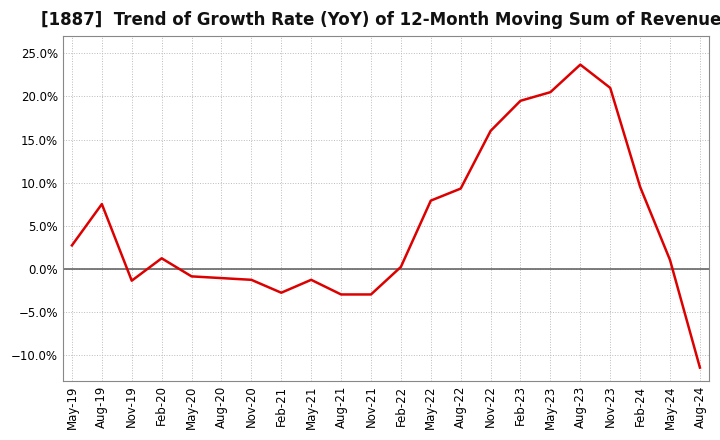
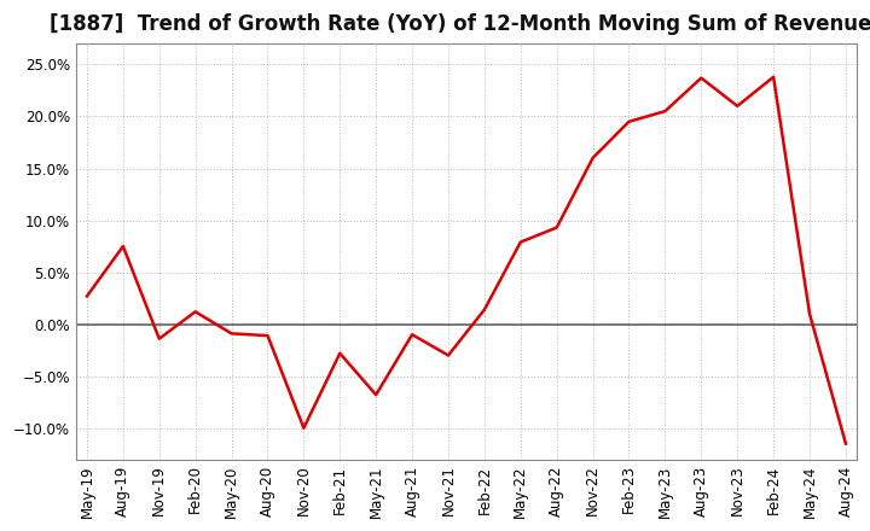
Nov-20: -1.3% -> -10.0%
May-21: -1.3% -> -6.8%
Aug-21: -3.0% -> -1.0%
Feb-22: 0.2% -> 1.4%
Feb-24: 9.5% -> 23.8%
